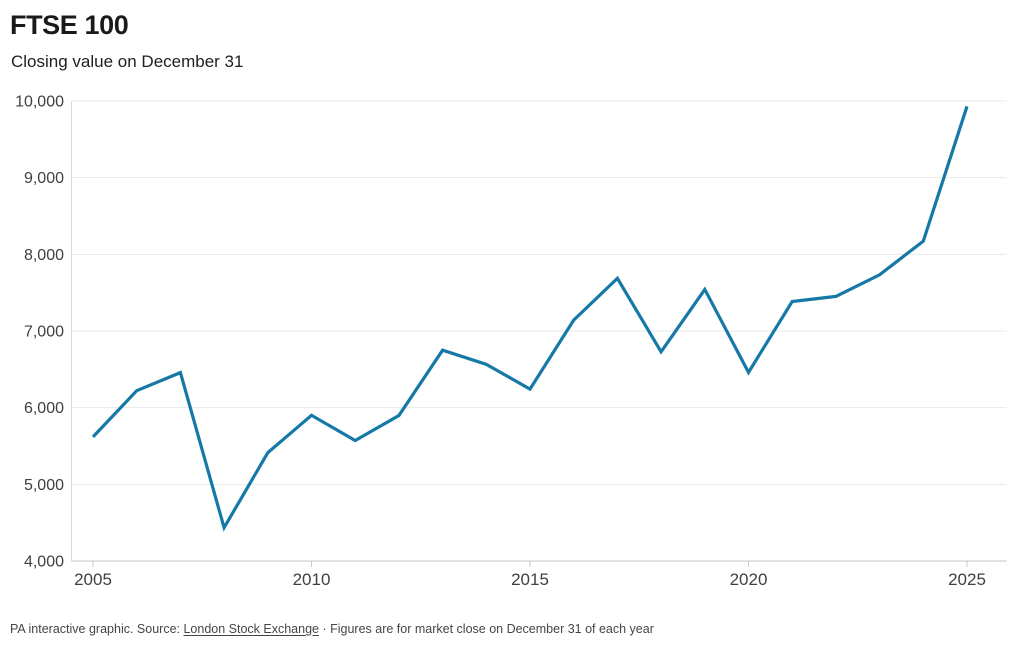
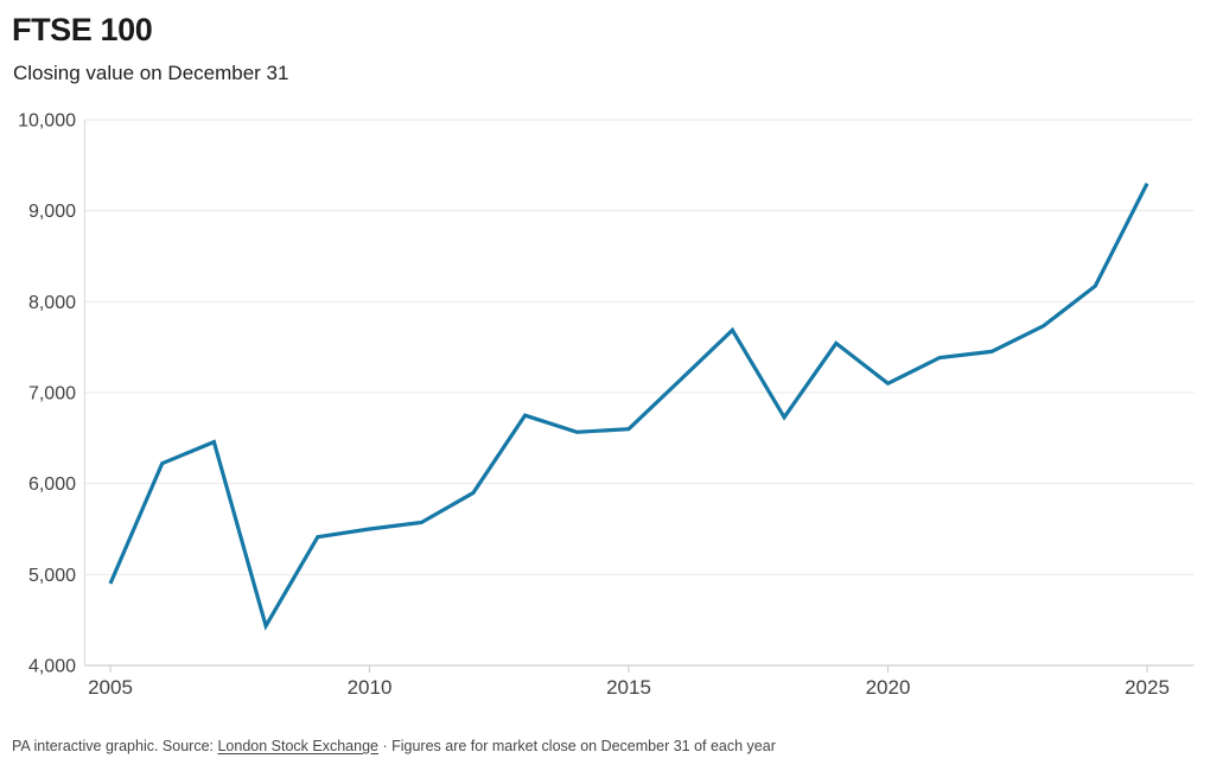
2005: 5600 -> 4900
2010: 5900 -> 5500
2015: 6200 -> 6600
2020: 6500 -> 7100
2025: 9900 -> 9300
